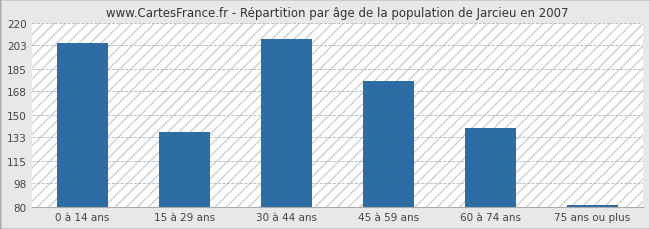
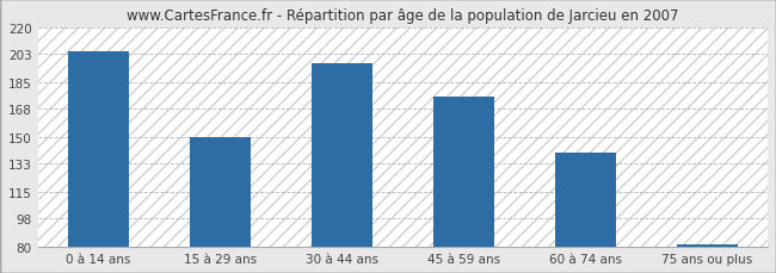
15 à 29 ans: 137 -> 150
30 à 44 ans: 208 -> 197
